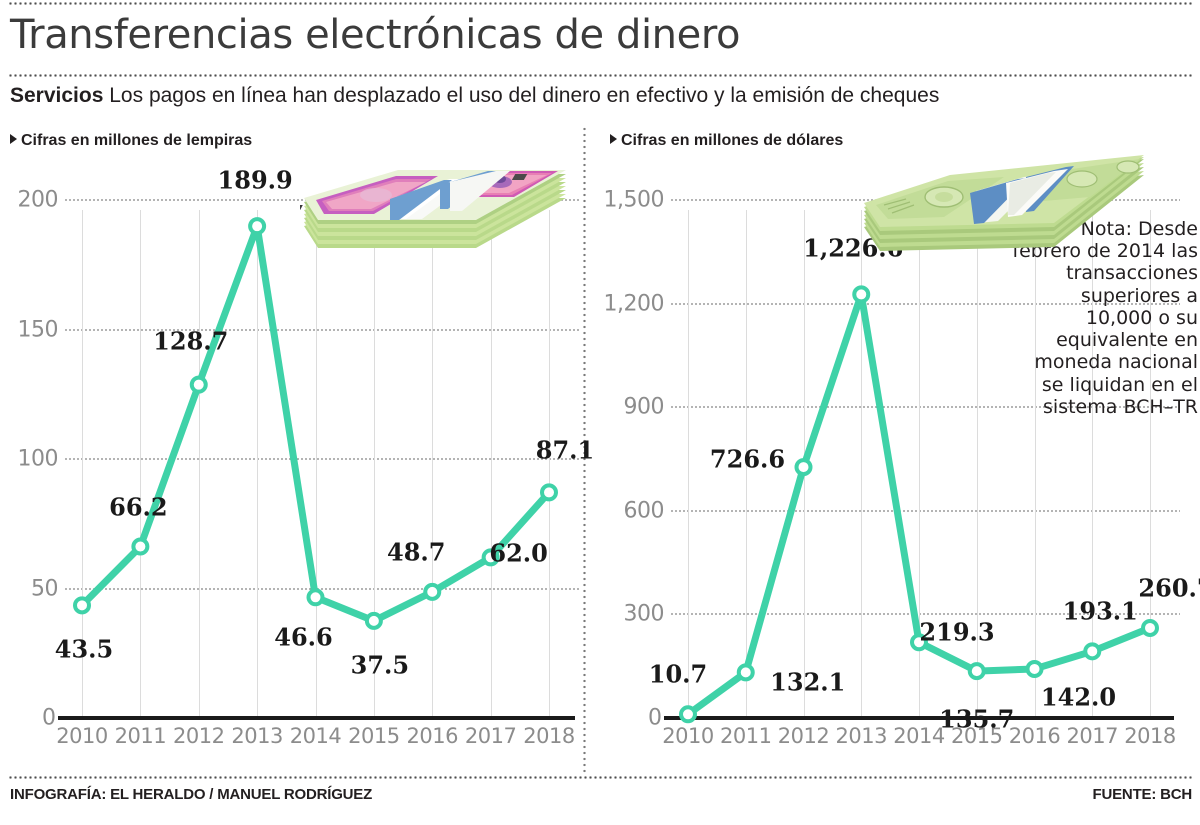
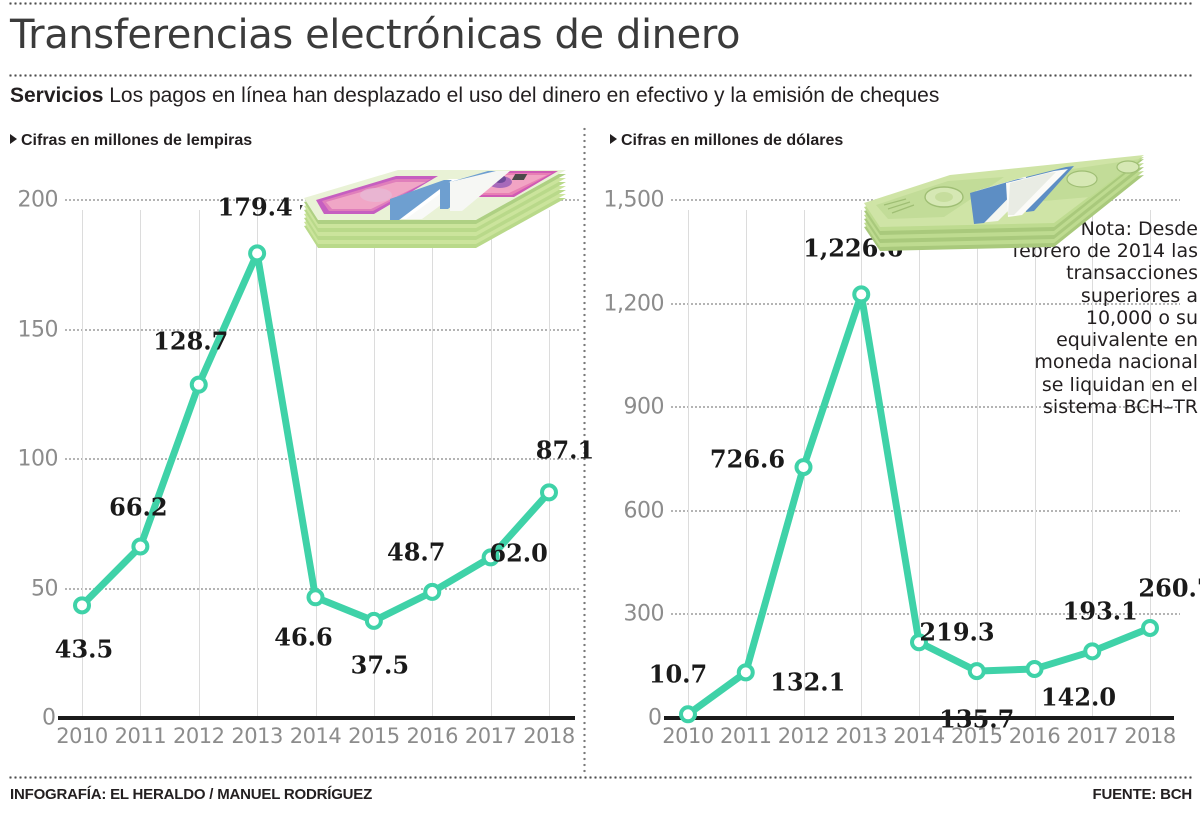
Cifras en millones de lempiras/2013: 189.9 -> 179.4
